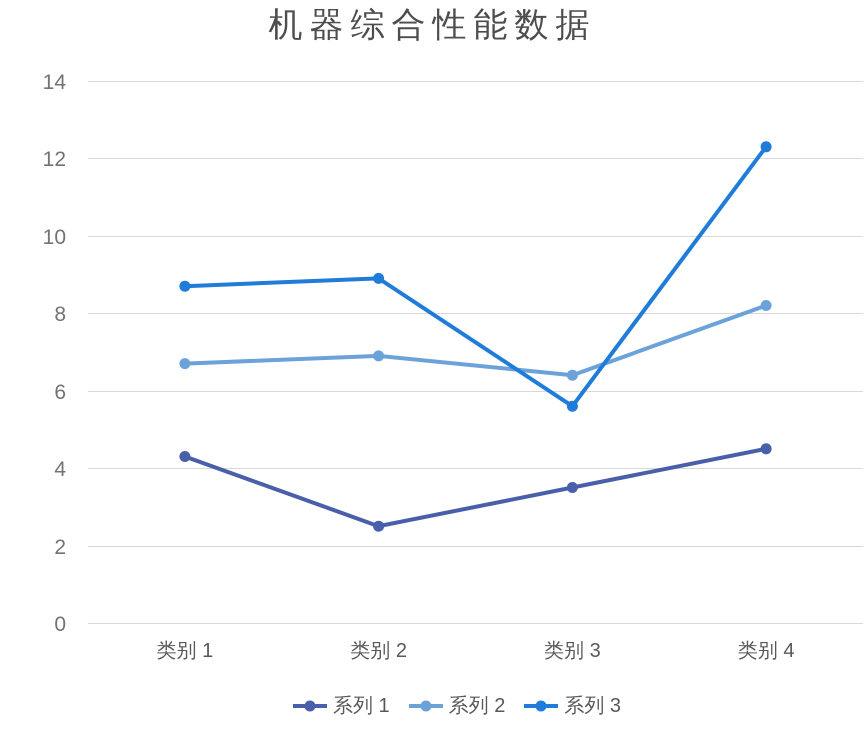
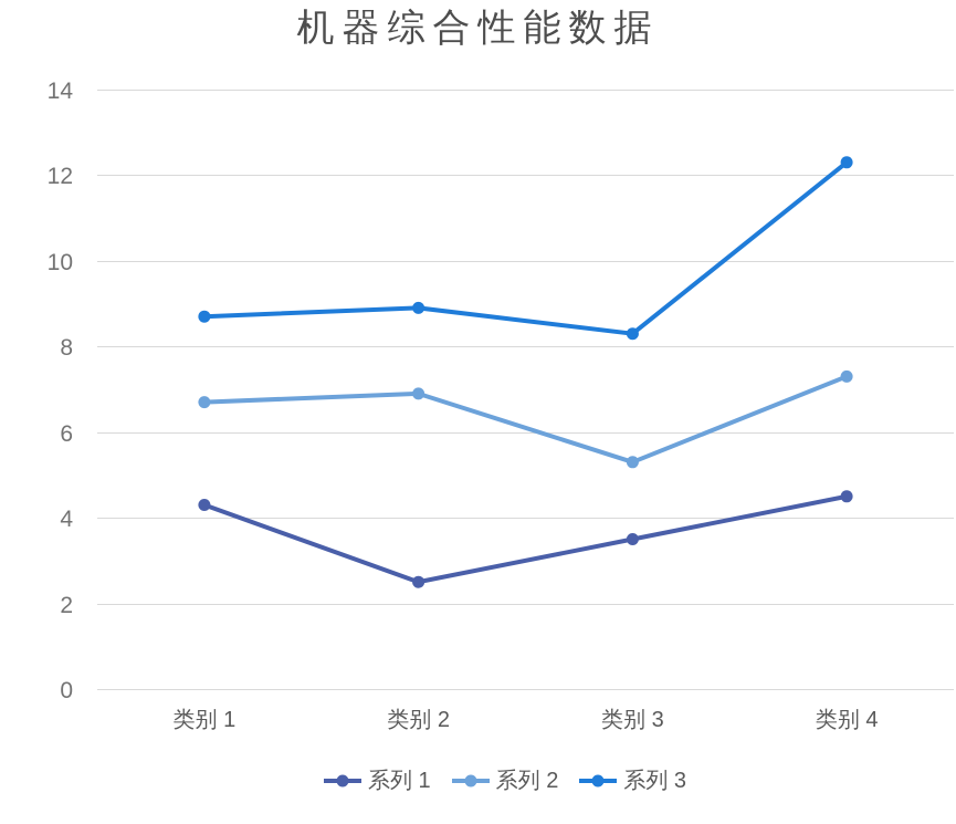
系列 2/类别 3: 6.4 -> 5.3
系列 3/类别 3: 5.6 -> 8.3
系列 2/类别 4: 8.2 -> 7.3
